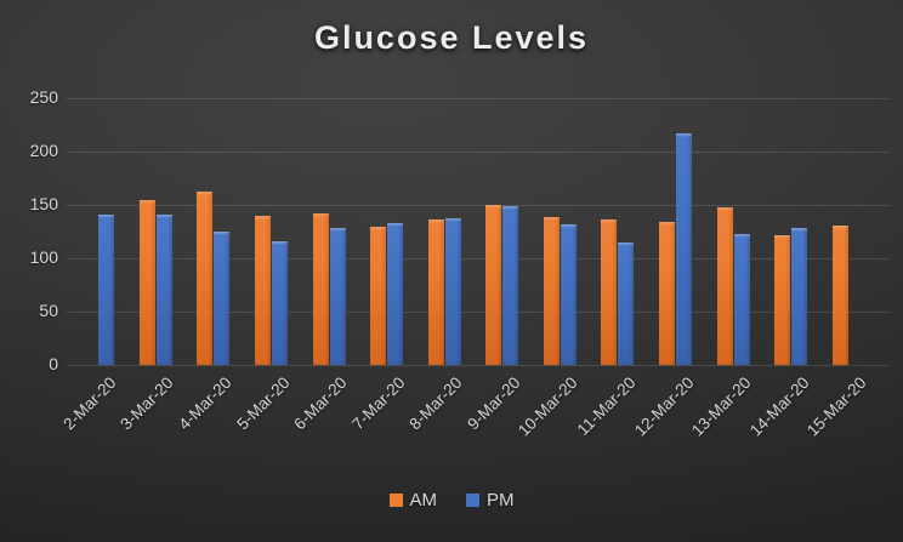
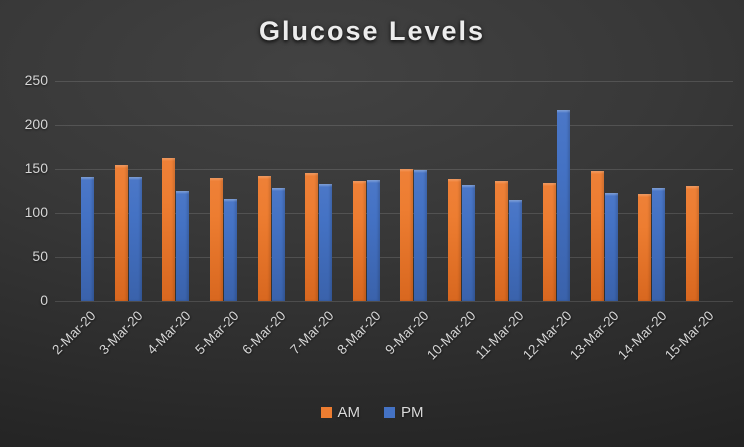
AM/7-Mar-20: 130 -> 140
